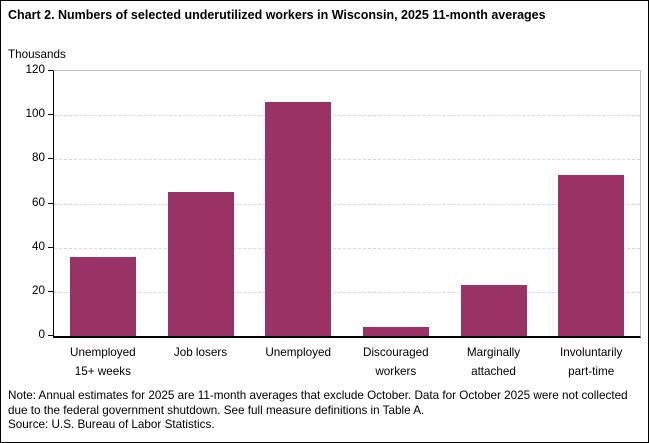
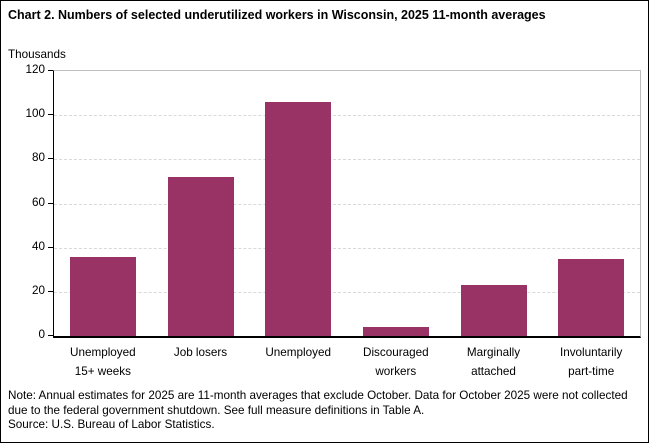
Job losers: 65 -> 72
Involuntarily part-time: 73 -> 35
